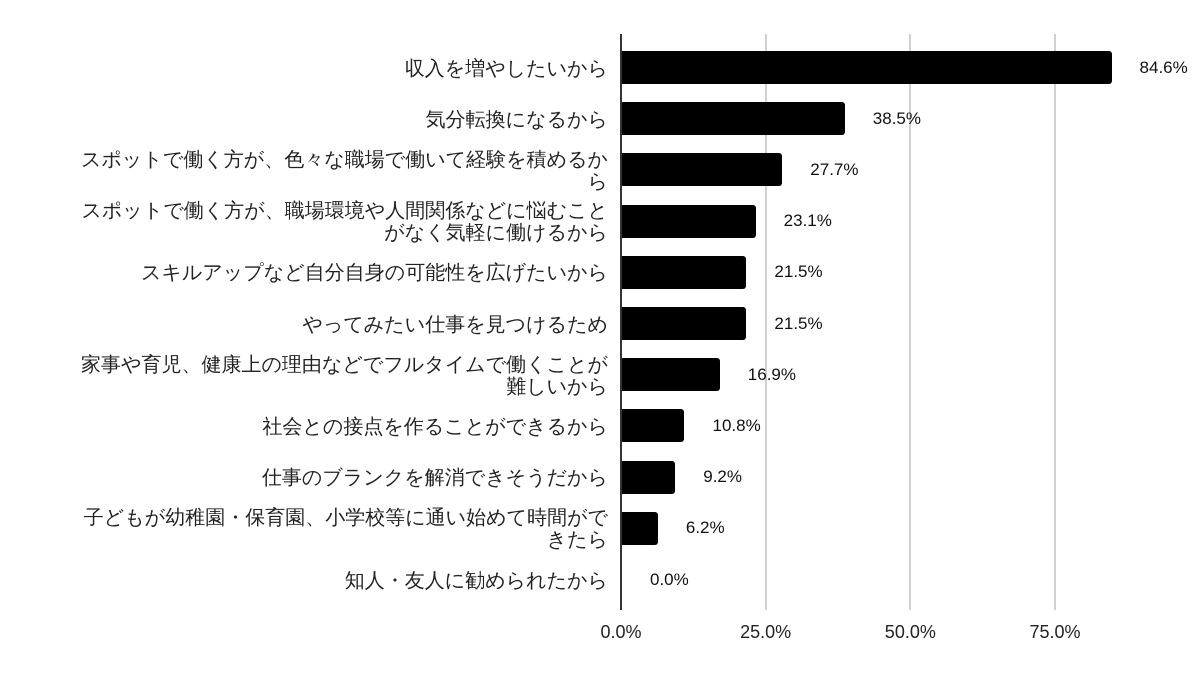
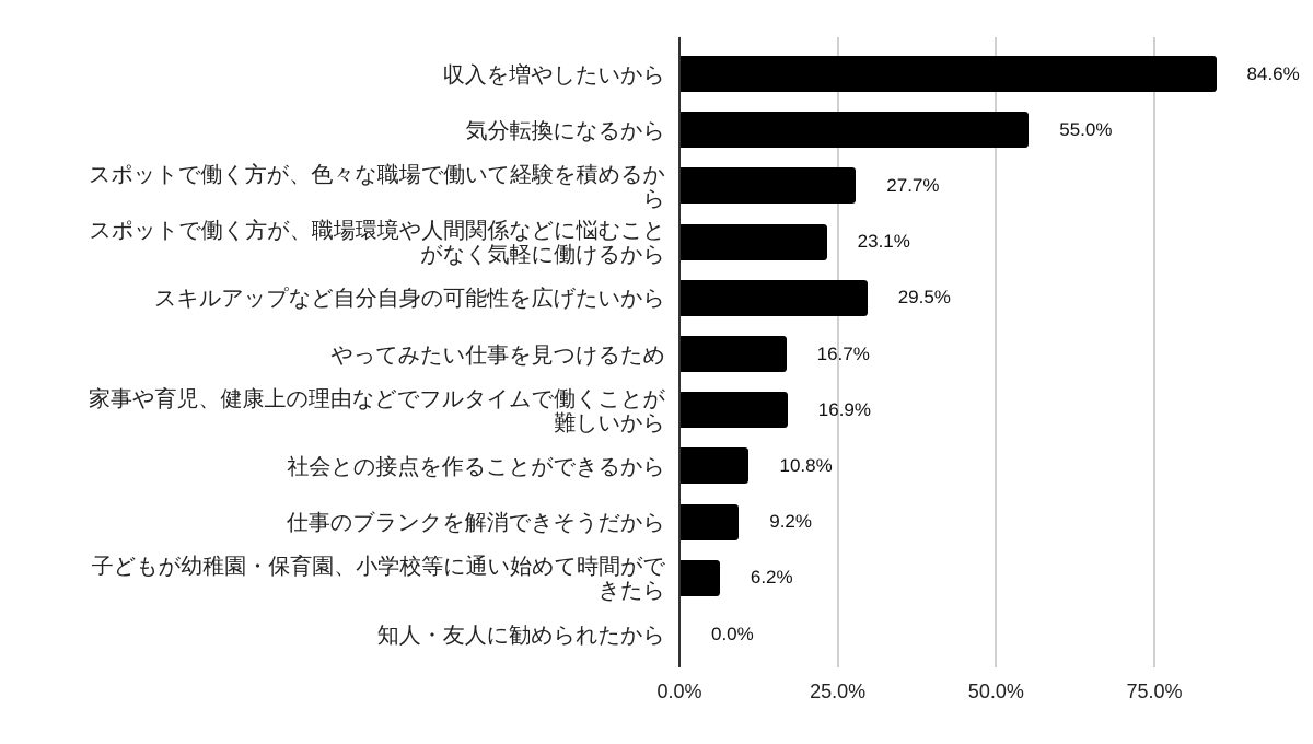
気分転換になるから: 38.5% -> 55.0%
スキルアップなど自分自身の可能性を広げたいから: 21.5% -> 29.5%
やってみたい仕事を見つけるため: 21.5% -> 16.7%
